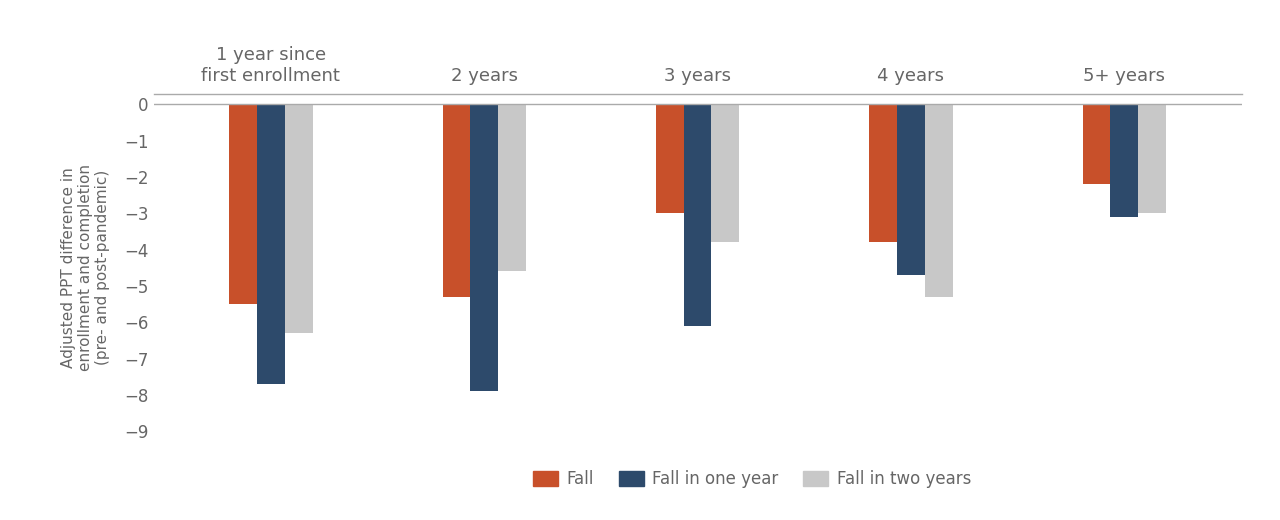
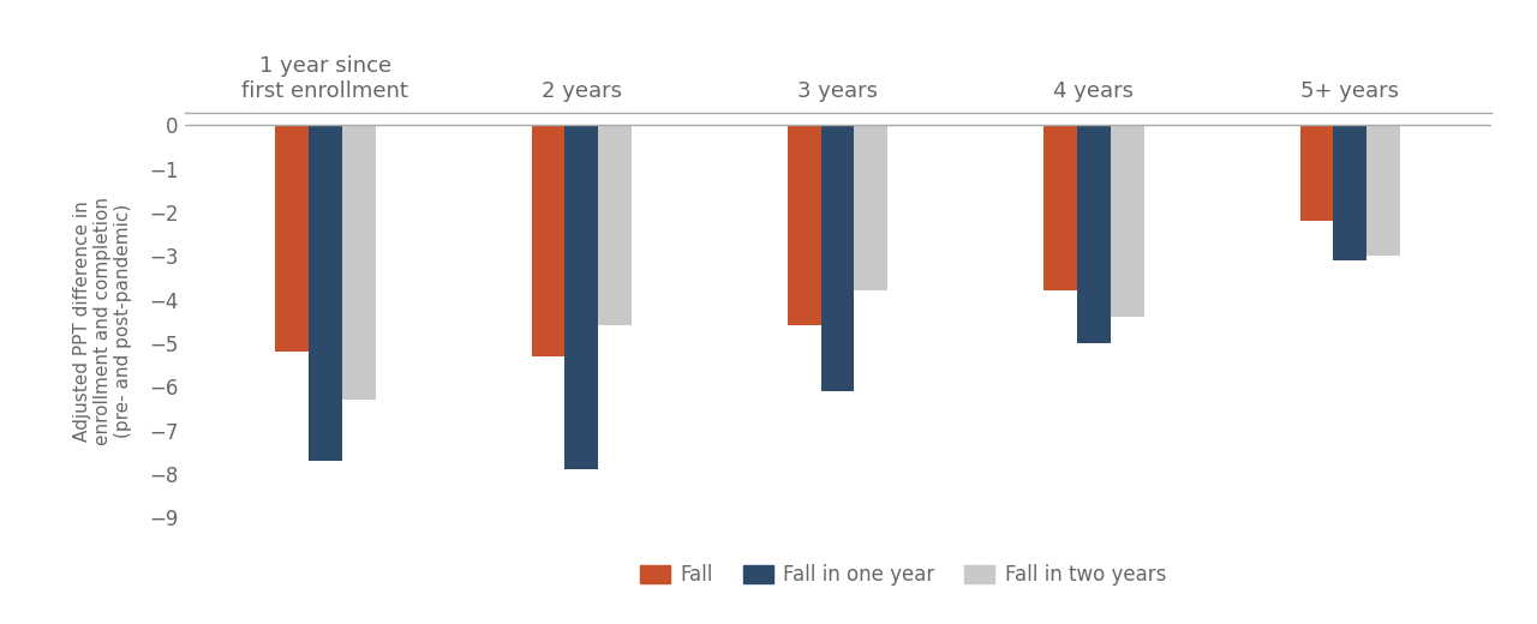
Fall/1 year since first enrollment: -5.5 -> -5.2
Fall/3 years: -3.0 -> -4.6
Fall in one year/4 years: -4.7 -> -5.0
Fall in two years/4 years: -5.3 -> -4.4
